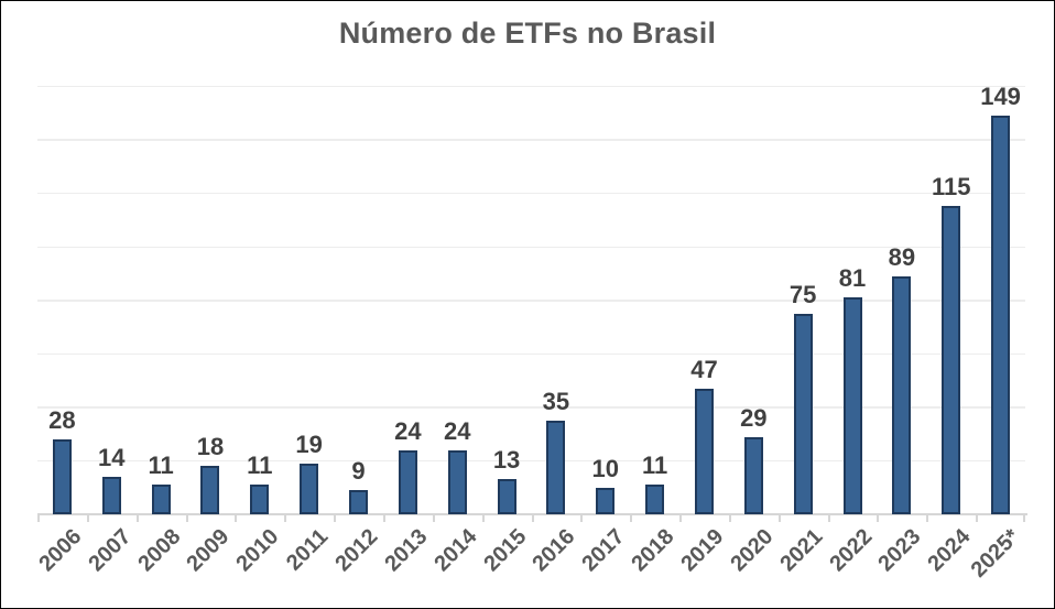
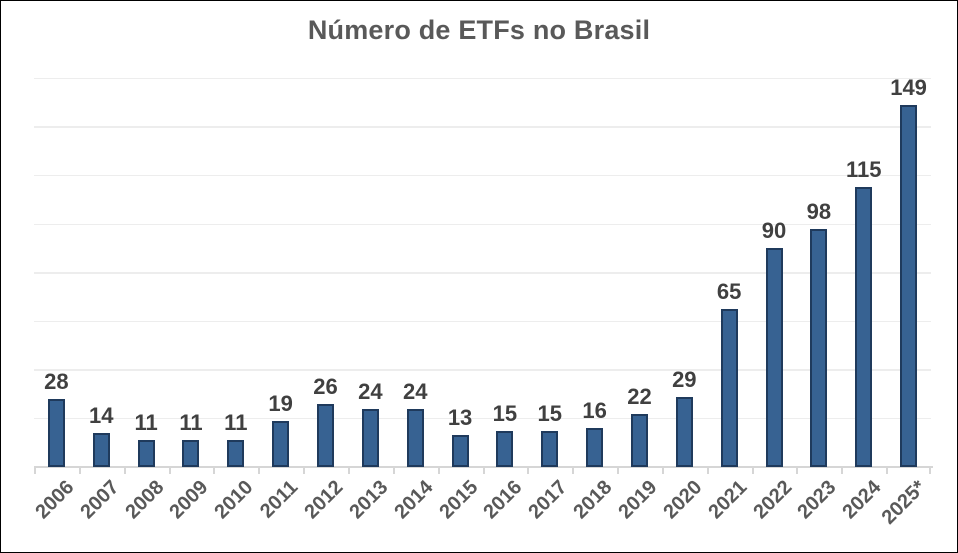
2009: 18 -> 11
2012: 9 -> 26
2016: 35 -> 15
2017: 10 -> 15
2018: 11 -> 16
2019: 47 -> 22
2021: 75 -> 65
2022: 81 -> 90
2023: 89 -> 98
